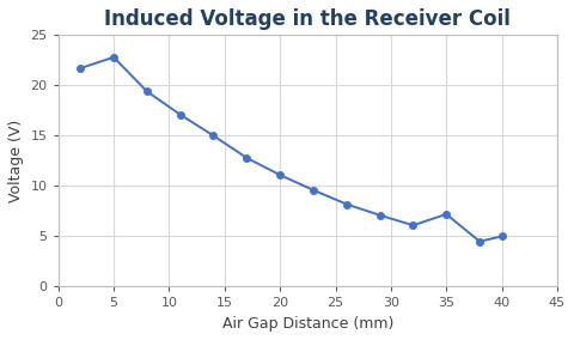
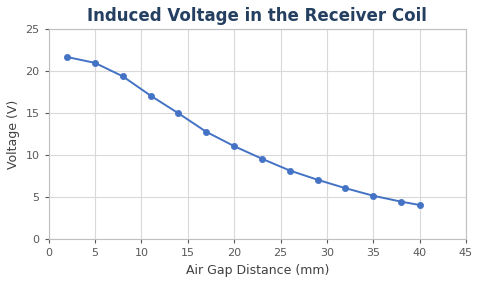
5: 22.8 -> 21.0
35: 7.2 -> 5.2
40: 5.0 -> 4.1
